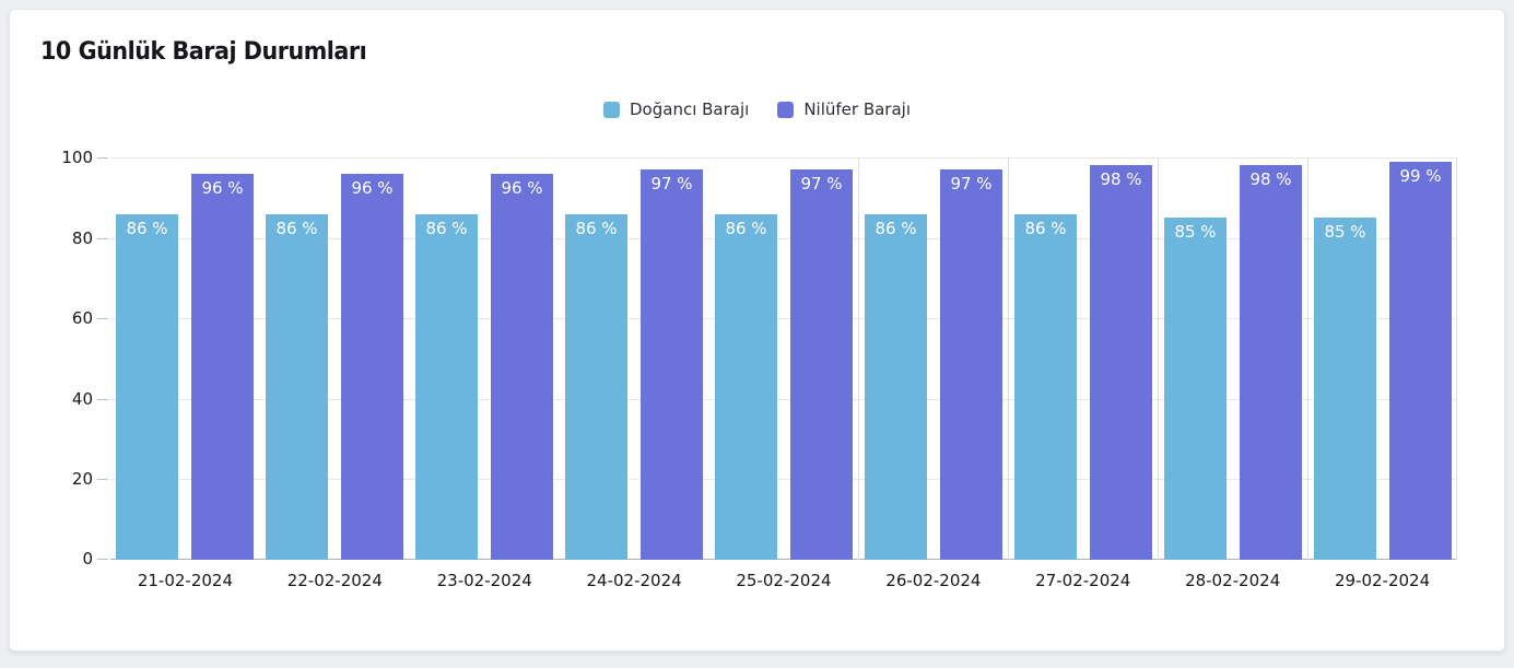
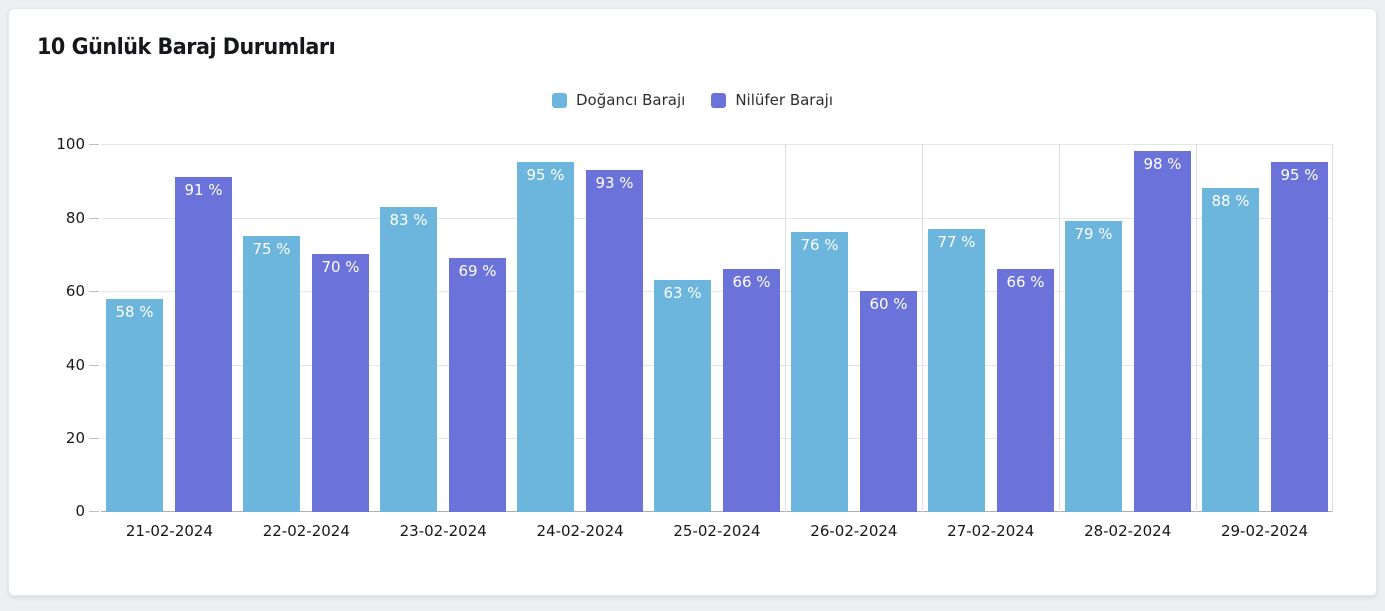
Doğancı Barajı/21-02-2024: 86 -> 58
Nilüfer Barajı/21-02-2024: 96 -> 91
Doğancı Barajı/22-02-2024: 86 -> 75
Nilüfer Barajı/22-02-2024: 96 -> 70
Doğancı Barajı/23-02-2024: 86 -> 83
Nilüfer Barajı/23-02-2024: 96 -> 69
Doğancı Barajı/24-02-2024: 86 -> 95
Nilüfer Barajı/24-02-2024: 97 -> 93
Doğancı Barajı/25-02-2024: 86 -> 63
Nilüfer Barajı/25-02-2024: 97 -> 66
Doğancı Barajı/26-02-2024: 86 -> 76
Nilüfer Barajı/26-02-2024: 97 -> 60
Doğancı Barajı/27-02-2024: 86 -> 77
Nilüfer Barajı/27-02-2024: 98 -> 66
Doğancı Barajı/28-02-2024: 85 -> 79
Doğancı Barajı/29-02-2024: 85 -> 88
Nilüfer Barajı/29-02-2024: 99 -> 95
